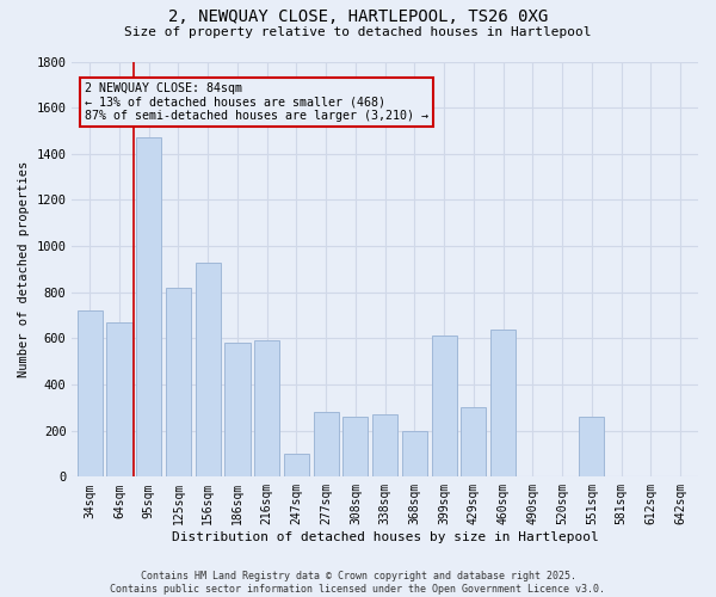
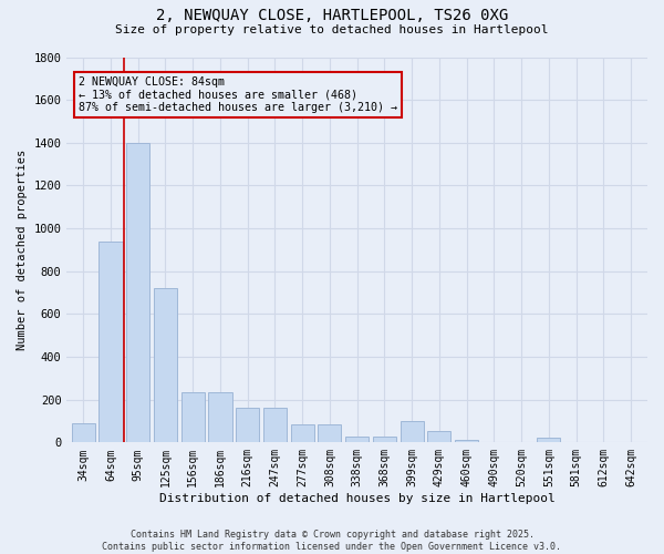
34sqm: 720 -> 90
64sqm: 670 -> 940
95sqm: 1470 -> 1400
125sqm: 820 -> 720
156sqm: 930 -> 240
186sqm: 580 -> 240
216sqm: 590 -> 160
247sqm: 100 -> 160
277sqm: 280 -> 80
308sqm: 260 -> 80
338sqm: 270 -> 30
368sqm: 200 -> 30
399sqm: 610 -> 100
429sqm: 300 -> 60
460sqm: 640 -> 10
551sqm: 260 -> 20
